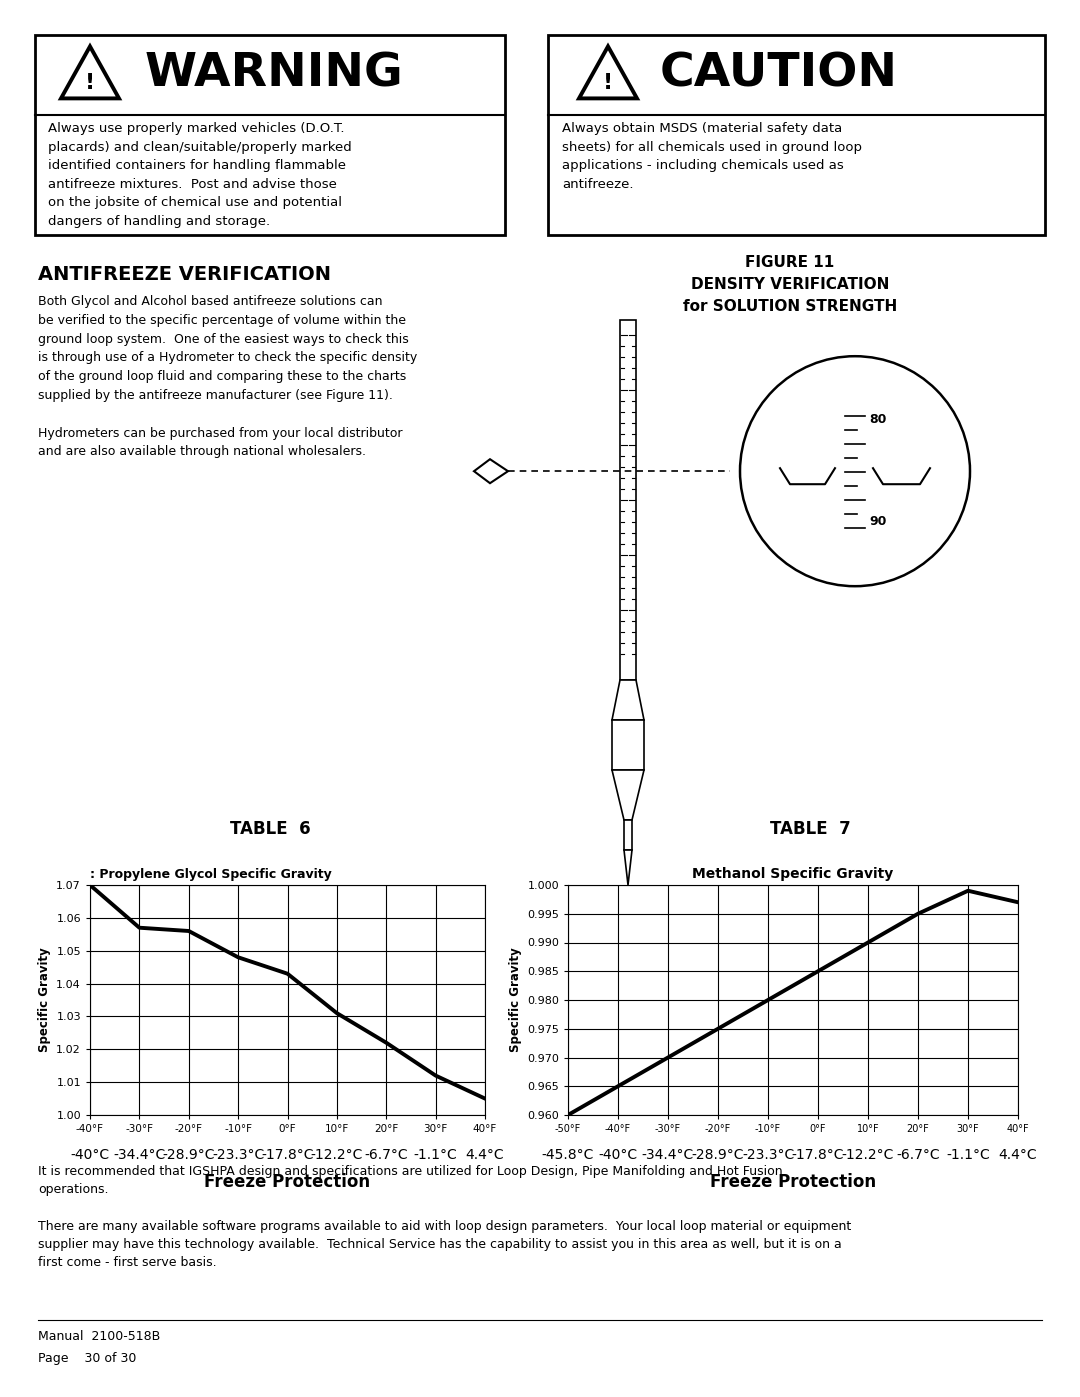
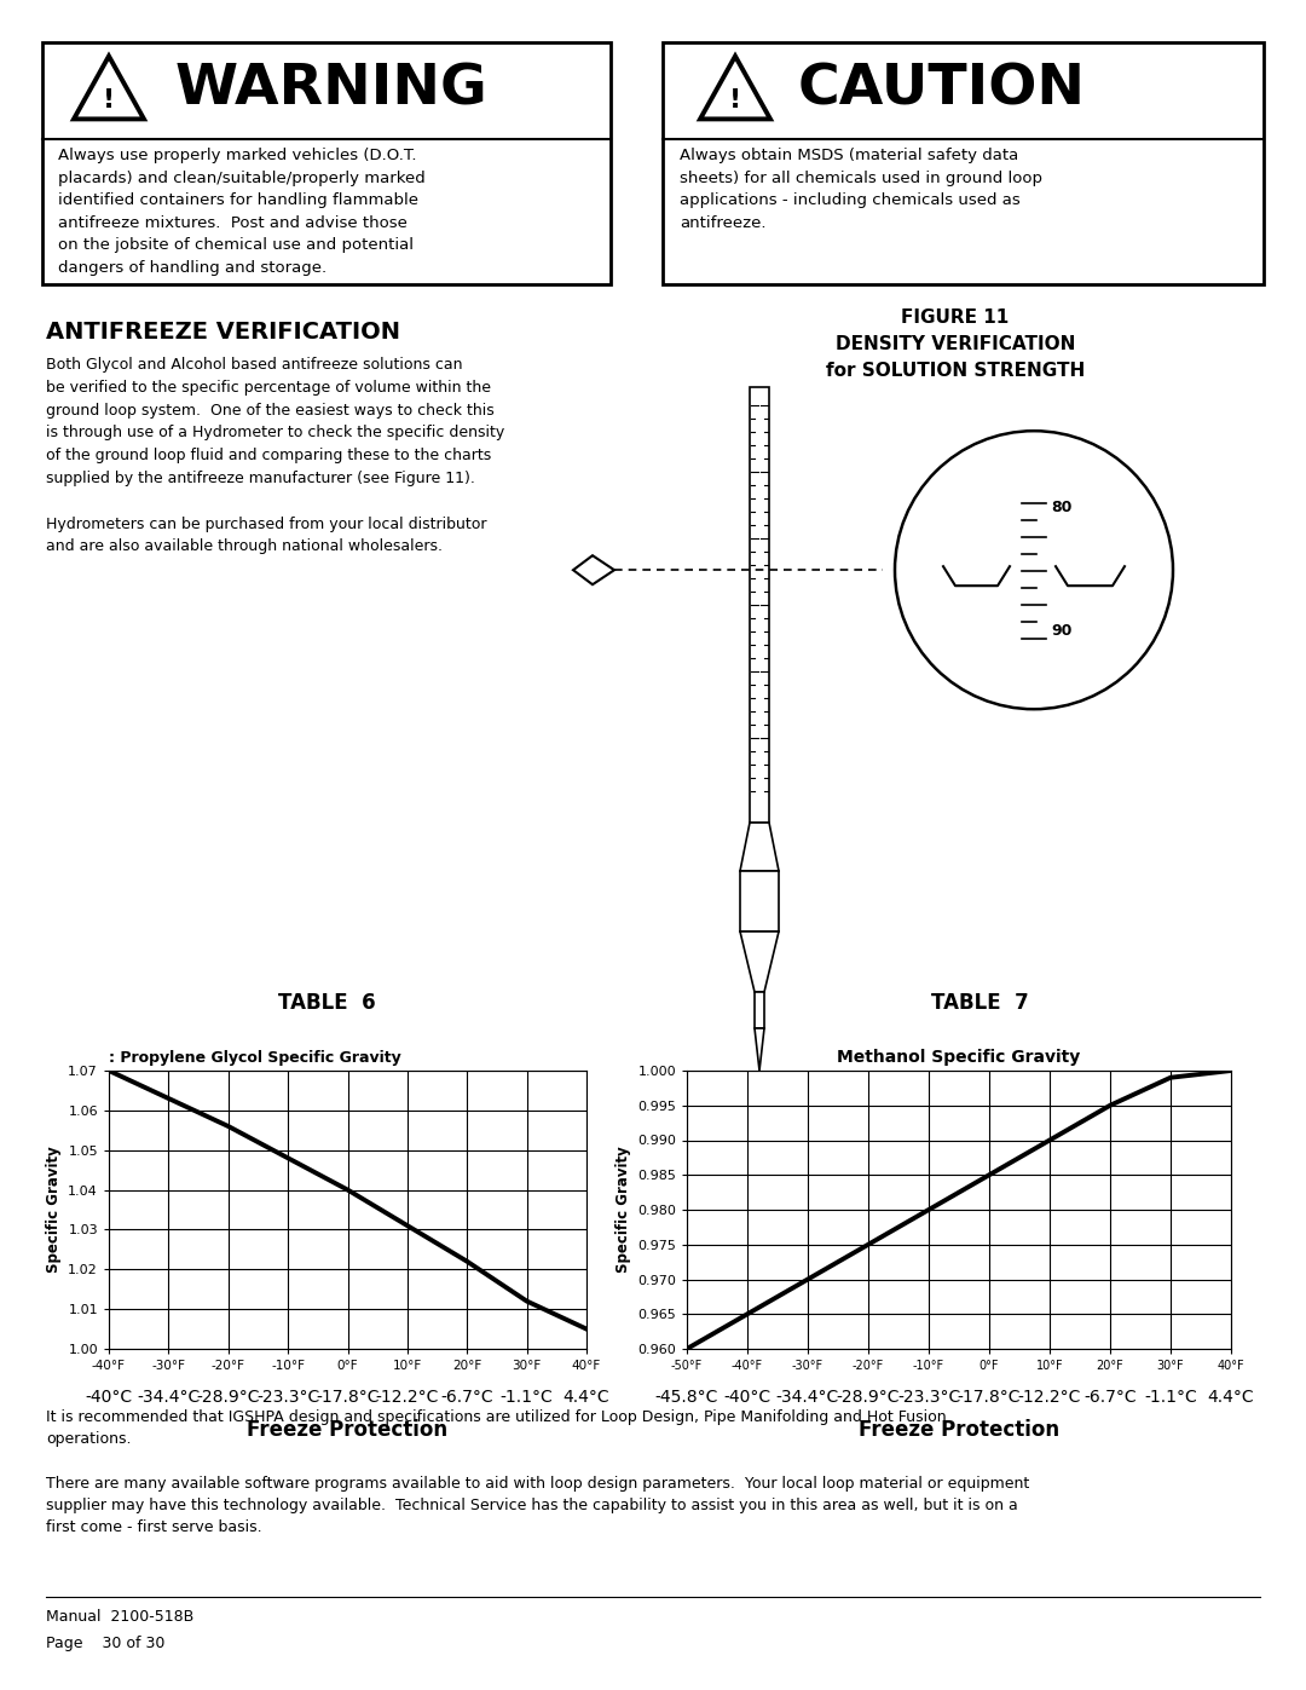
: Propylene Glycol Specific Gravity/-30°F: 1.057 -> 1.063
: Propylene Glycol Specific Gravity/0°F: 1.043 -> 1.040
Methanol Specific Gravity/40°F: 0.997 -> 1.000
